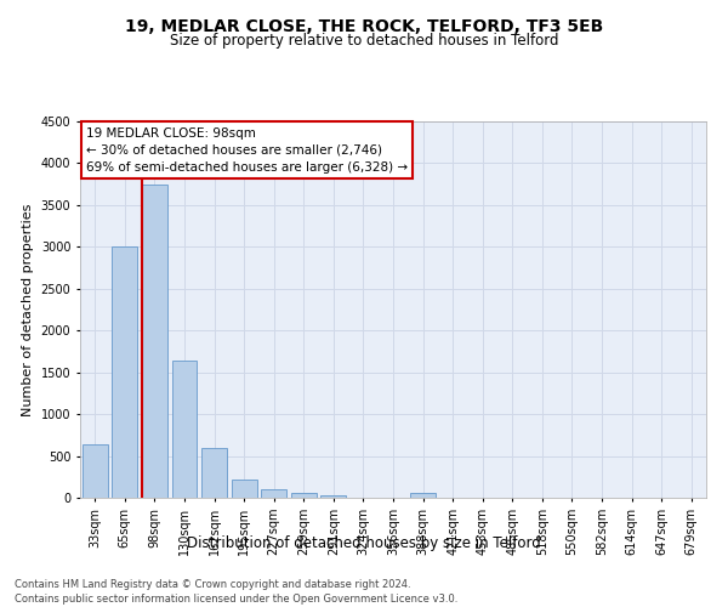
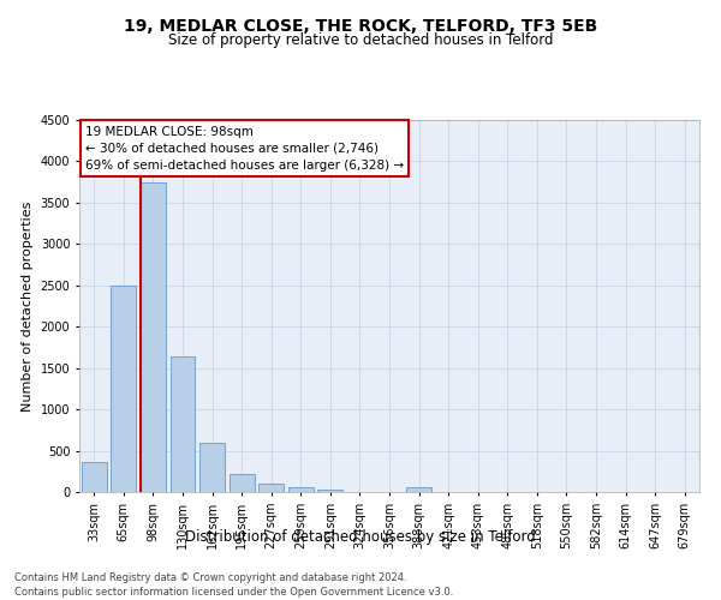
33sqm: 640 -> 370
65sqm: 3000 -> 2500
